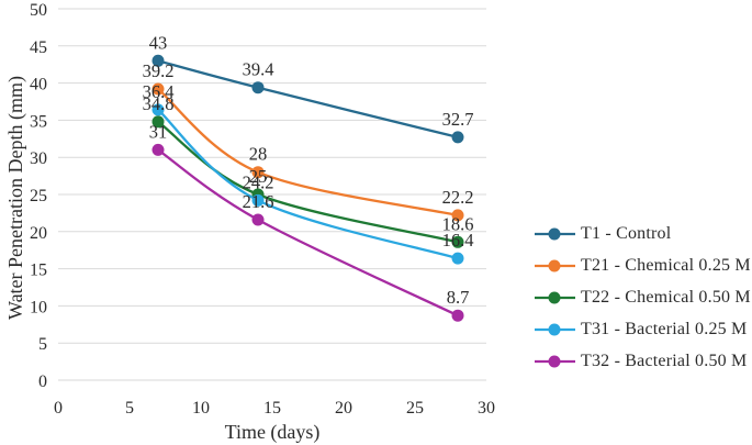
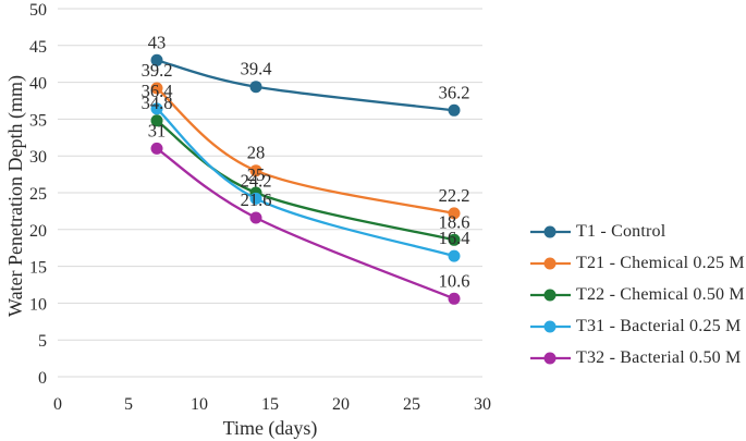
T1 - Control/28: 32.7 -> 36.2
T32 - Bacterial 0.50 M/28: 8.7 -> 10.6
